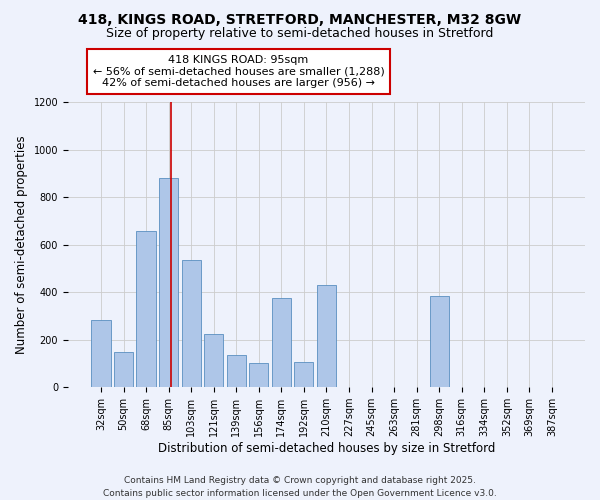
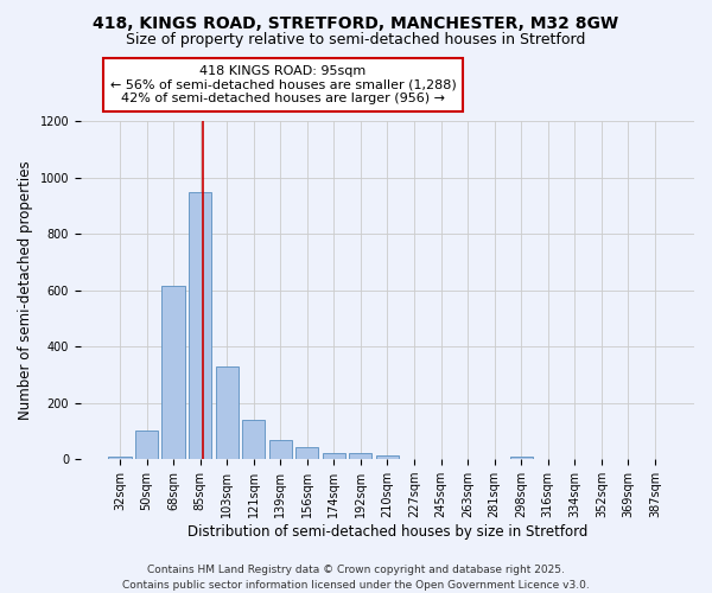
32sqm: 285 -> 8
50sqm: 150 -> 100
68sqm: 660 -> 615
85sqm: 880 -> 950
103sqm: 535 -> 330
121sqm: 225 -> 140
139sqm: 135 -> 70
156sqm: 100 -> 45
174sqm: 375 -> 22
192sqm: 105 -> 22
210sqm: 430 -> 12
298sqm: 385 -> 10
